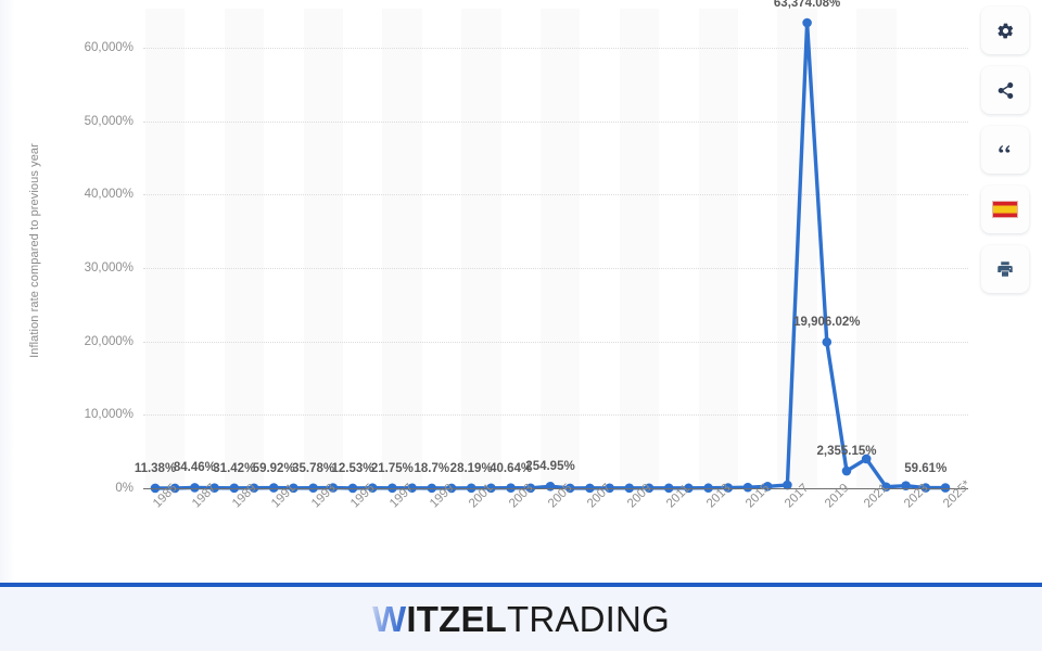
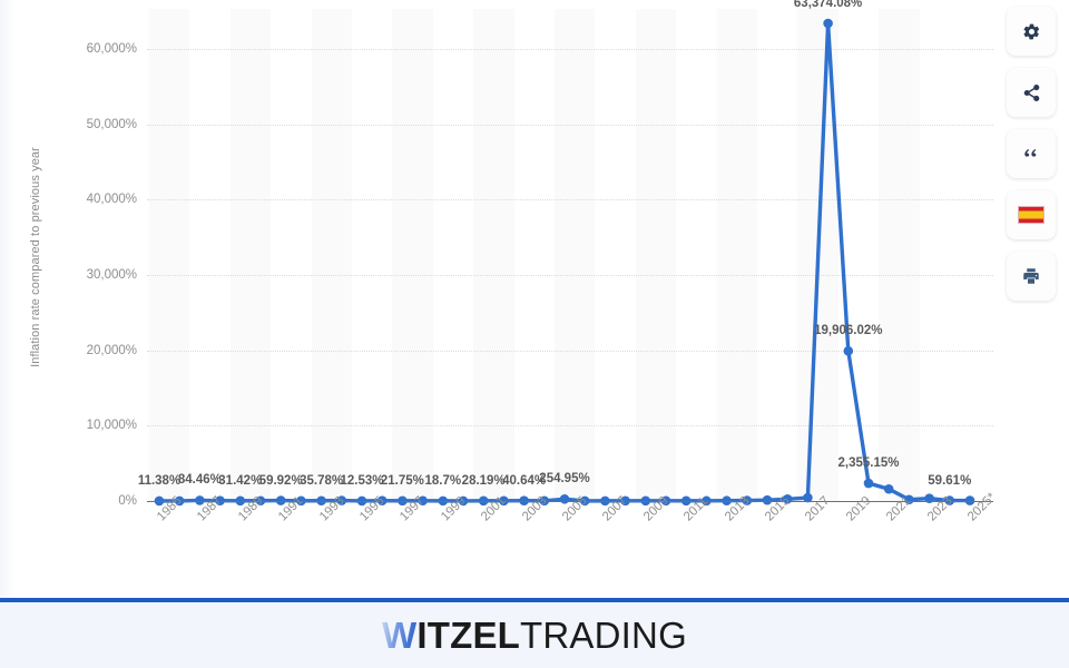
2021: 4000% -> 2000%
